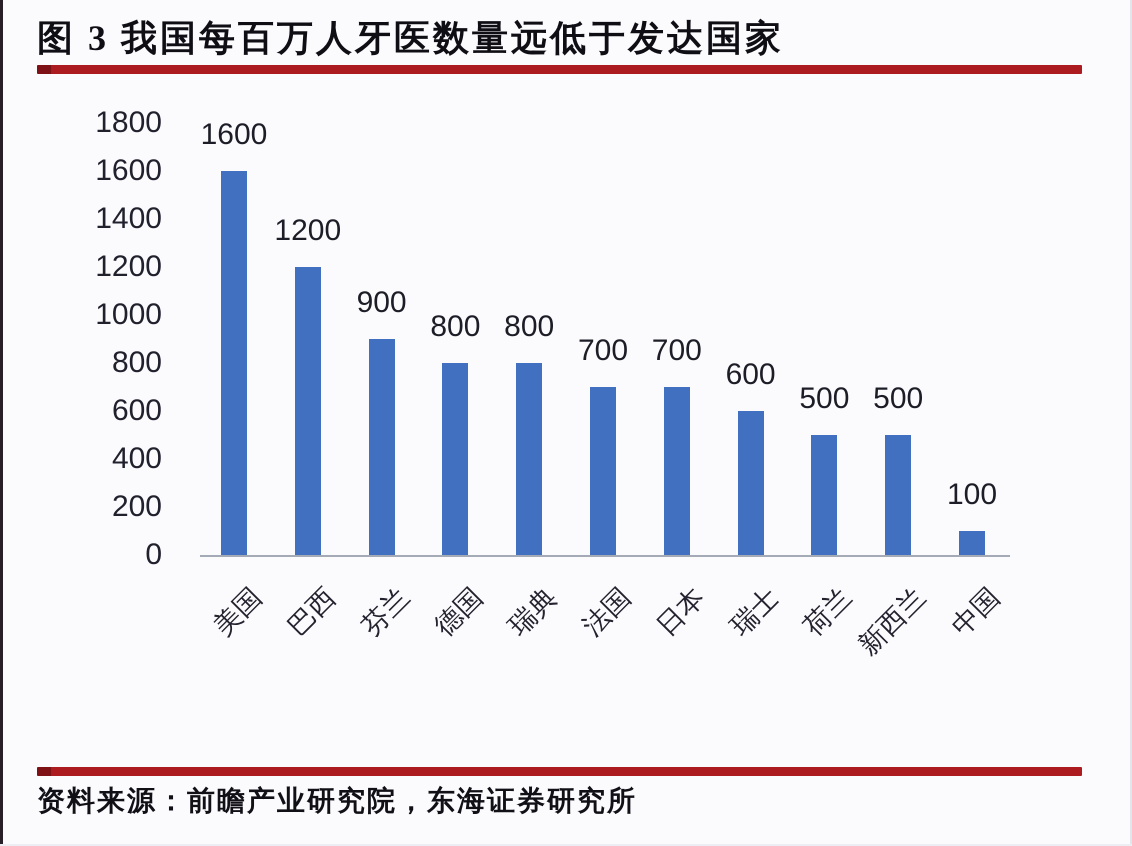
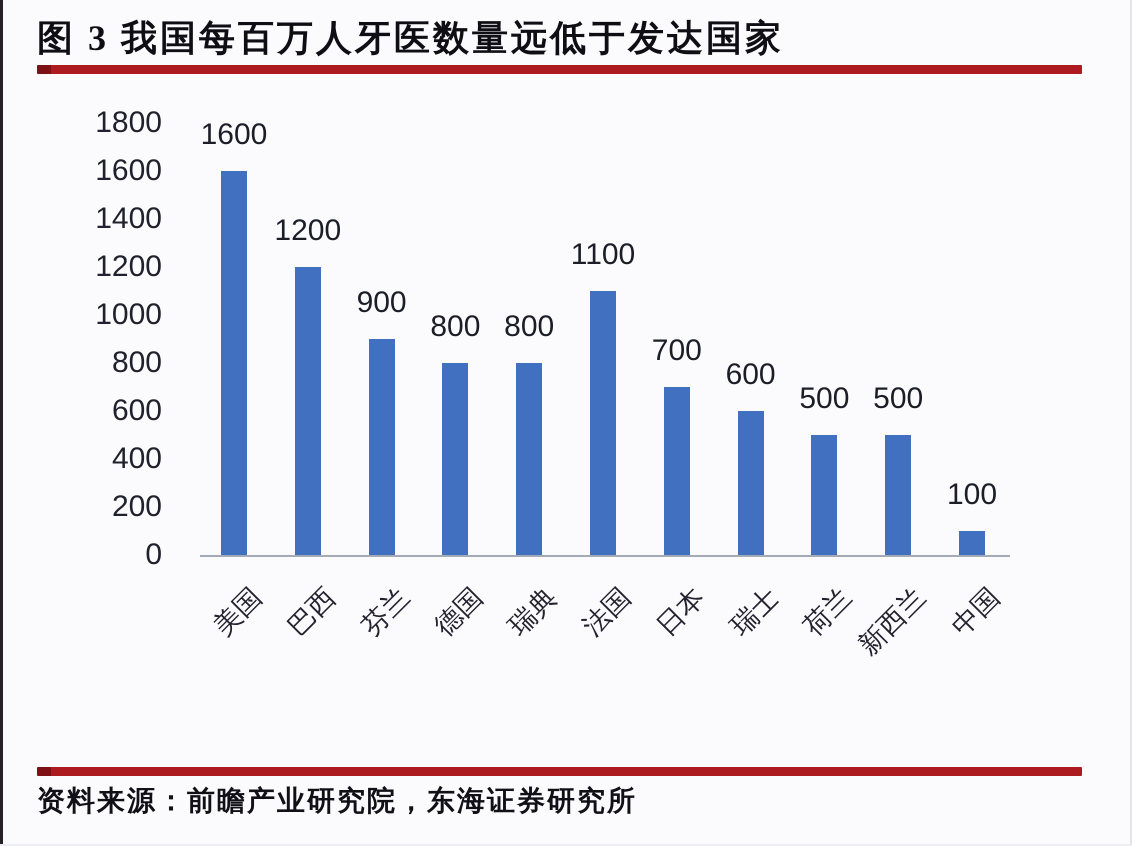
法国: 700 -> 1100
